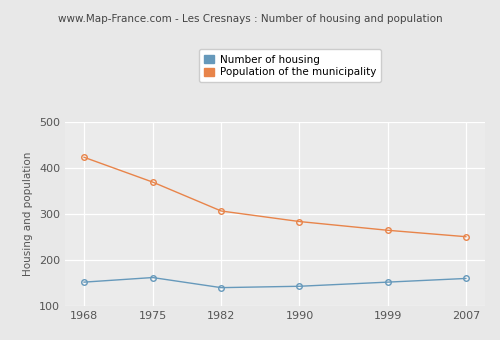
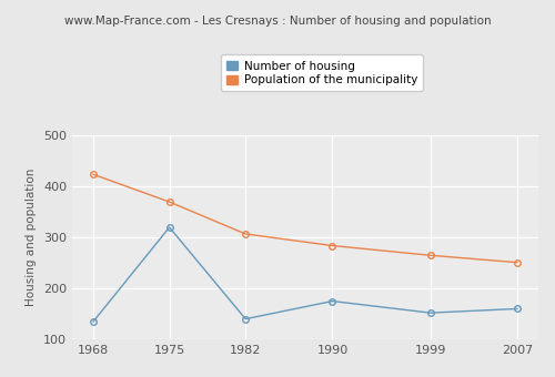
Number of housing/1968: 152 -> 135
Number of housing/1975: 162 -> 320
Number of housing/1990: 143 -> 175
